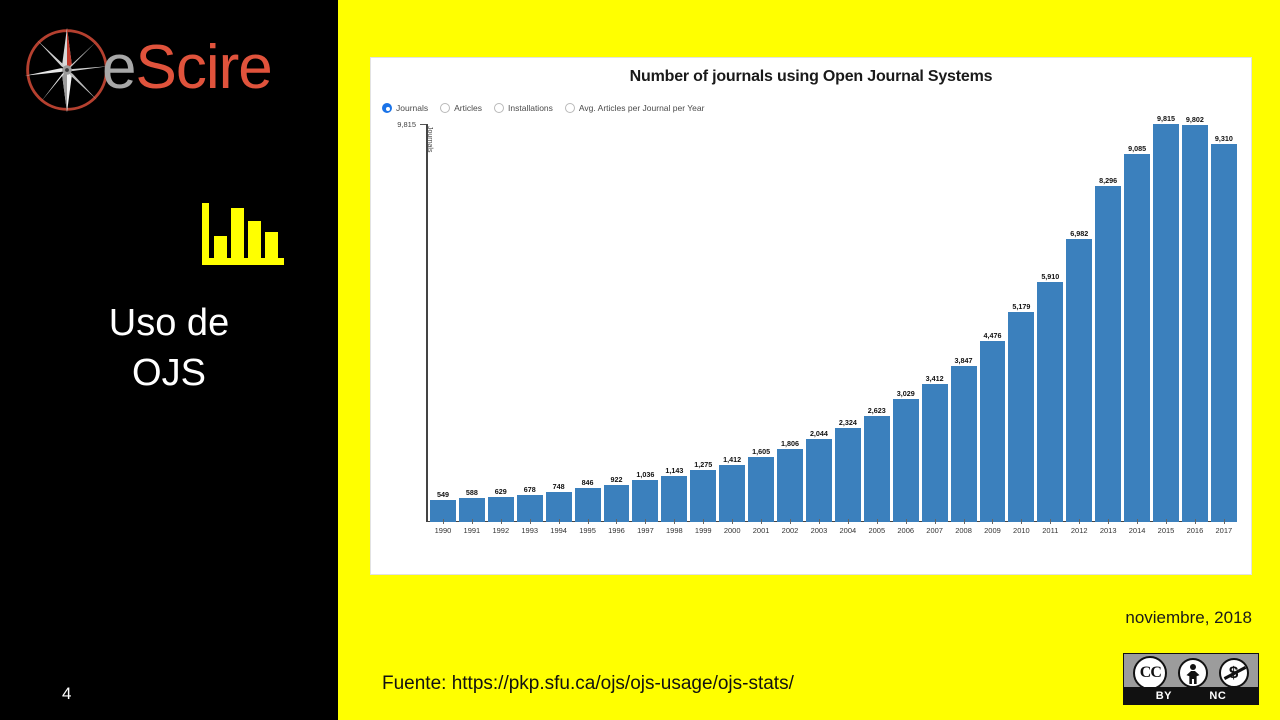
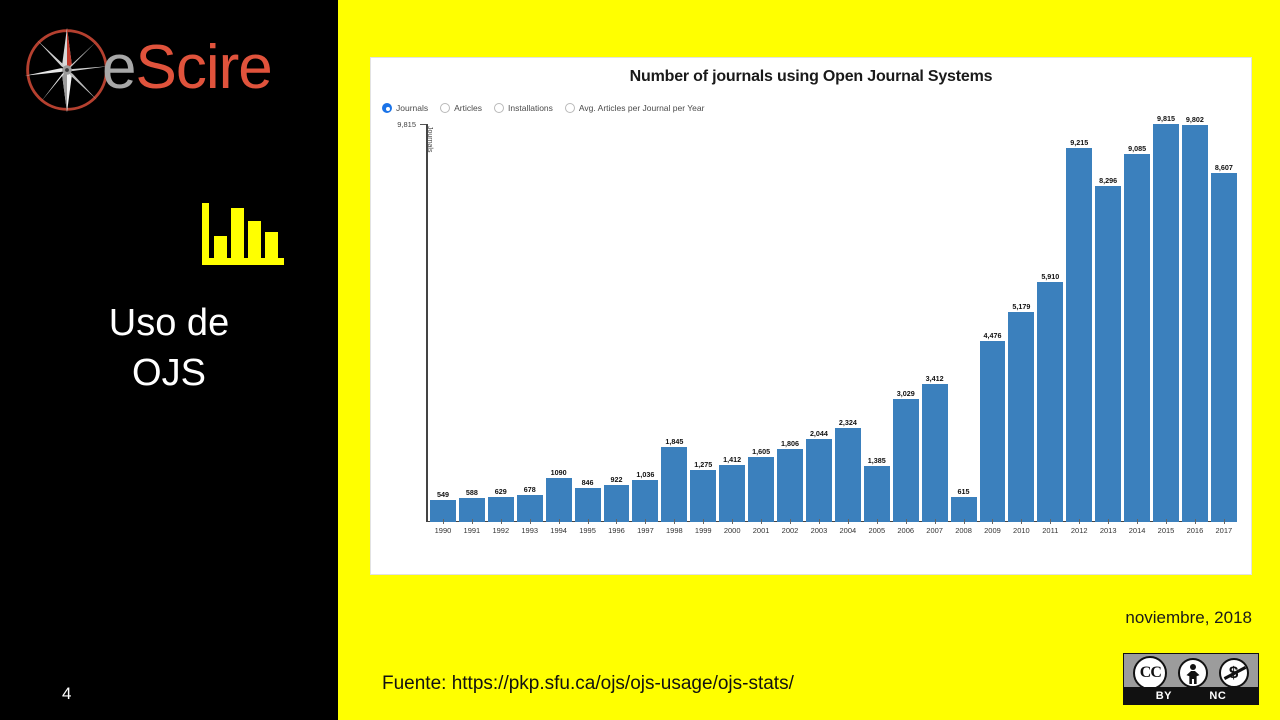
1994: 748 -> 1090
1998: 1,143 -> 1,845
2005: 2,623 -> 1,385
2008: 3,847 -> 615
2012: 6,982 -> 9,215
2017: 9,310 -> 8,607
